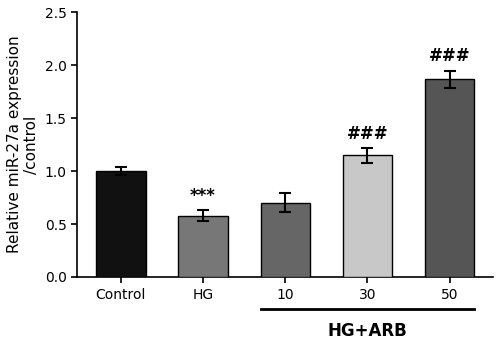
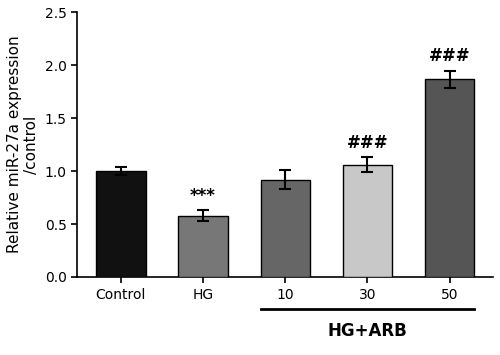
10: 0.70 -> 0.92
30: 1.15 -> 1.06
